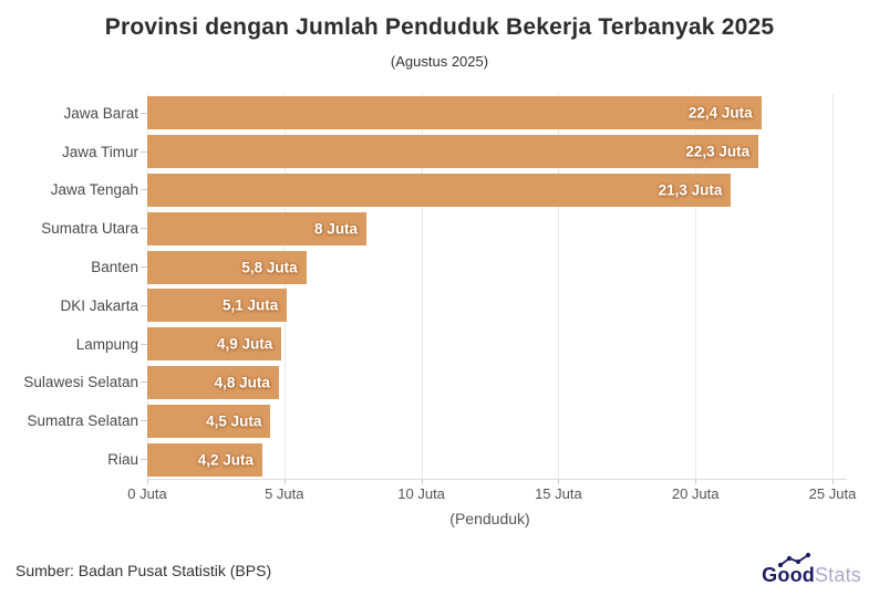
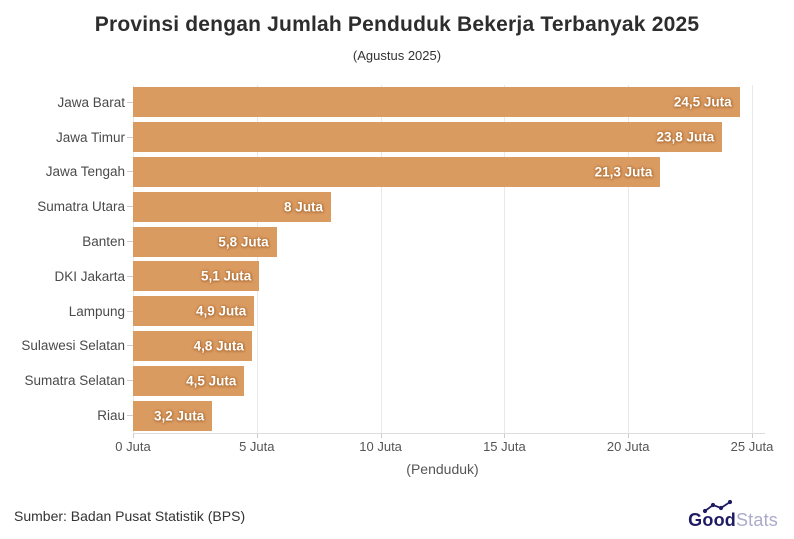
Jawa Barat: 22,4 -> 24,5
Jawa Timur: 22,3 -> 23,8
Riau: 4,2 -> 3,2
